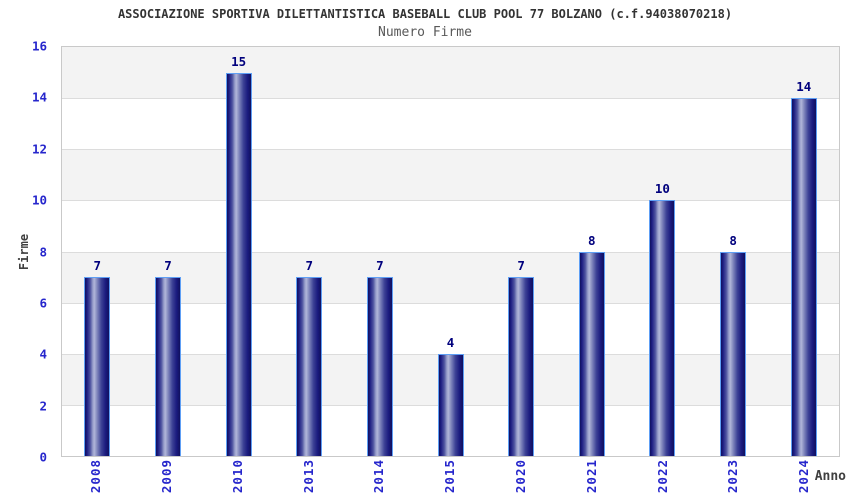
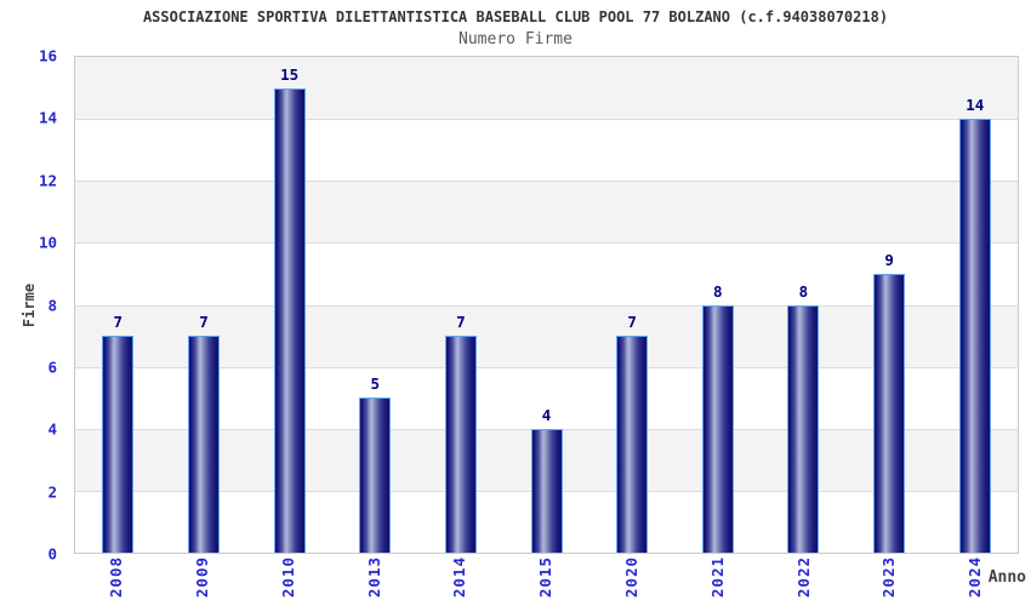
2013: 7 -> 5
2022: 10 -> 8
2023: 8 -> 9
